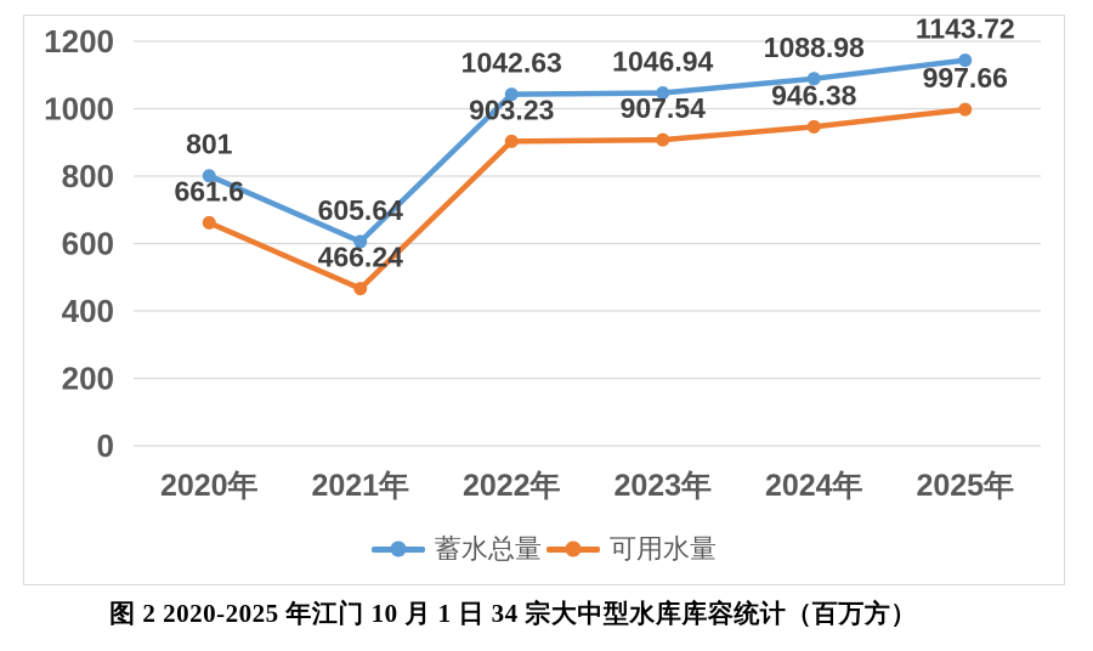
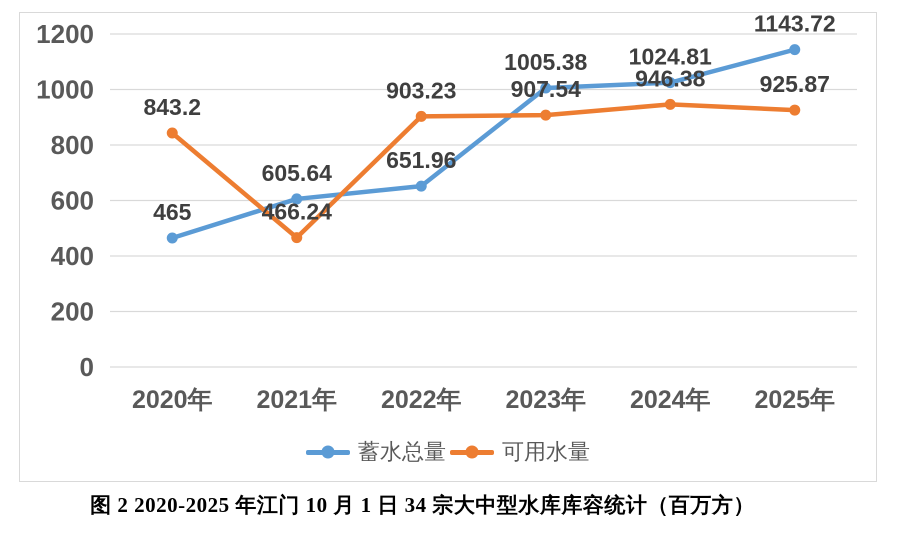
蓄水总量/2020年: 801 -> 465
可用水量/2020年: 661.6 -> 843.2
蓄水总量/2022年: 1042.63 -> 651.96
蓄水总量/2023年: 1046.94 -> 1005.38
蓄水总量/2024年: 1088.98 -> 1024.81
可用水量/2025年: 997.66 -> 925.87
